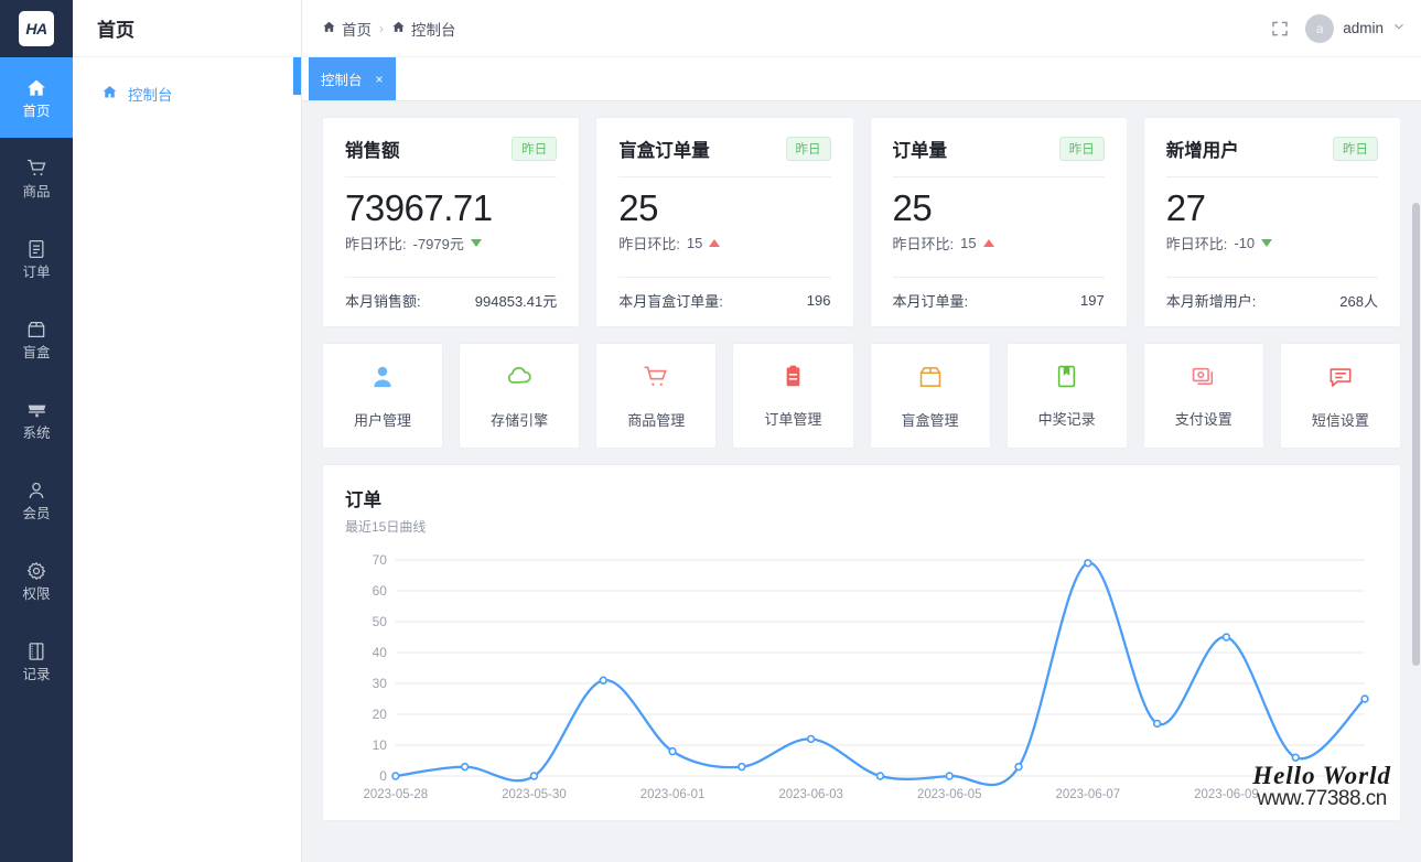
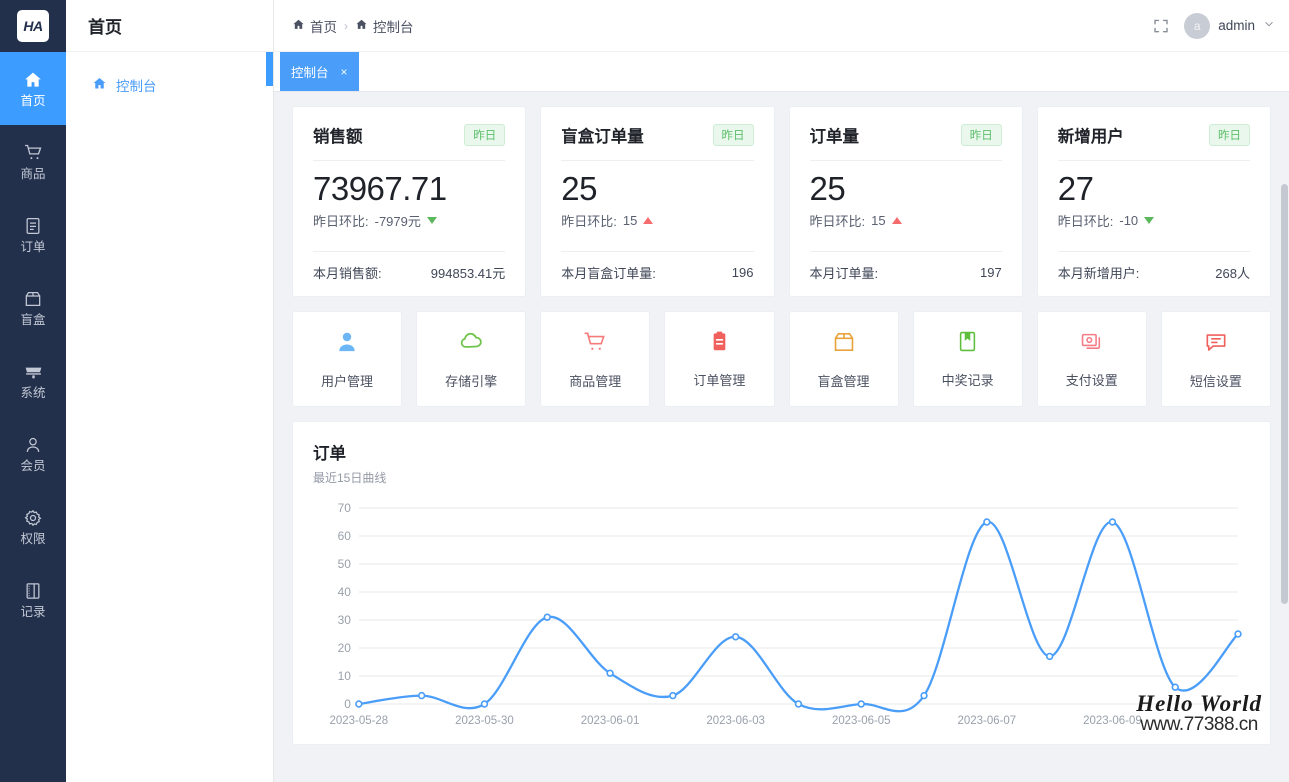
2023-06-01: 8 -> 11
2023-06-03: 12 -> 24
2023-06-07: 69 -> 65
2023-06-09: 45 -> 65
